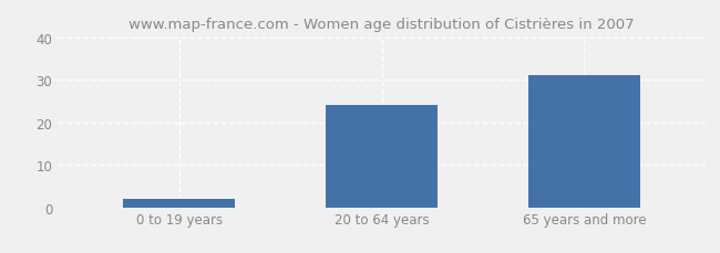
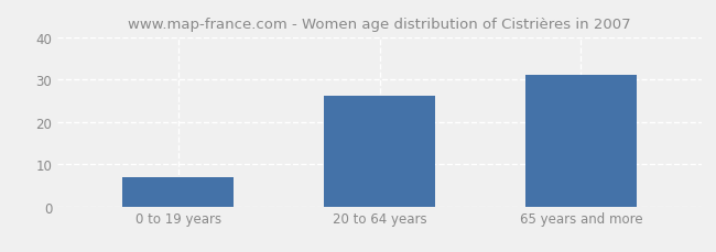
0 to 19 years: 2 -> 7
20 to 64 years: 24 -> 26
